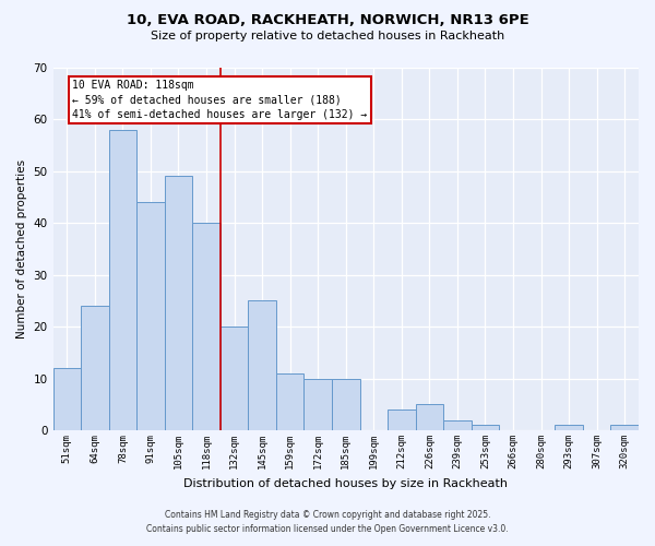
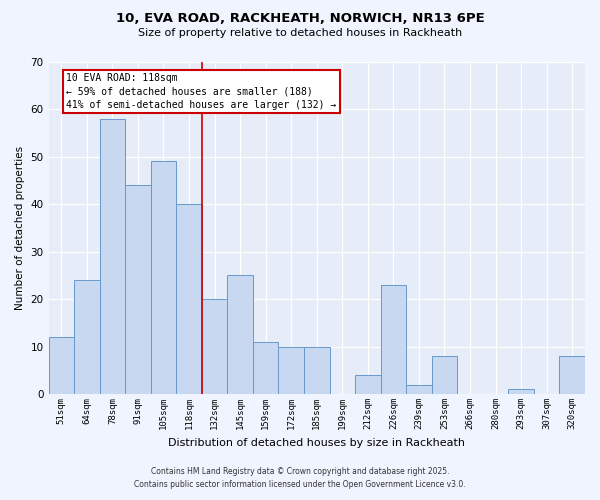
226sqm: 5 -> 23
253sqm: 1 -> 8
320sqm: 1 -> 8
